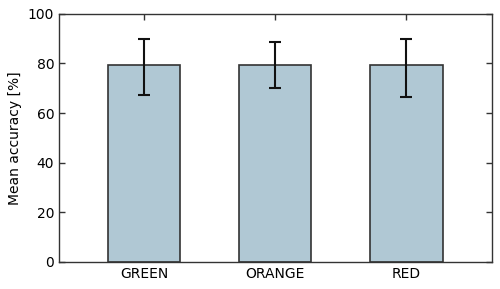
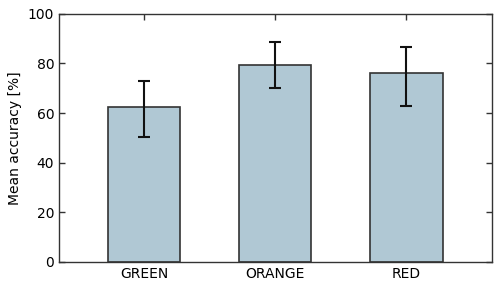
GREEN: 79.2 -> 62.5
RED: 79.3 -> 76.0
